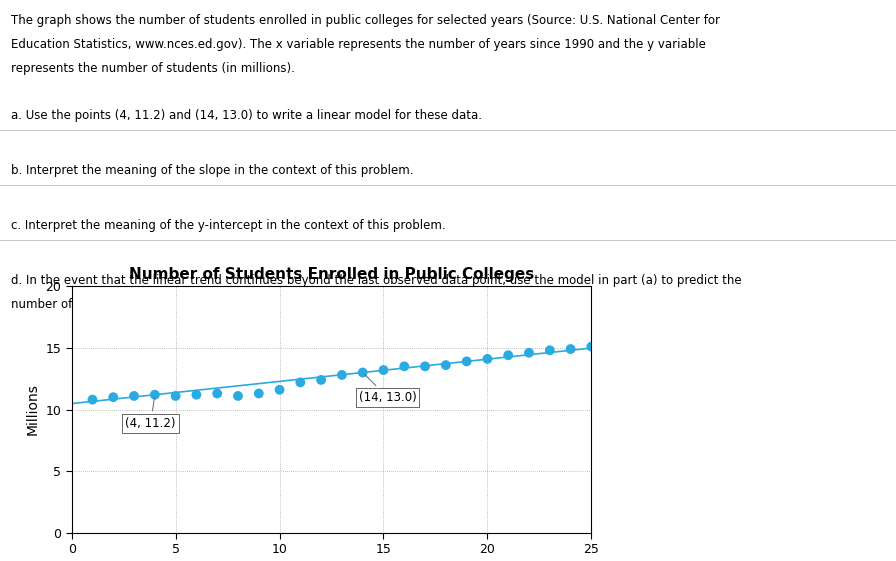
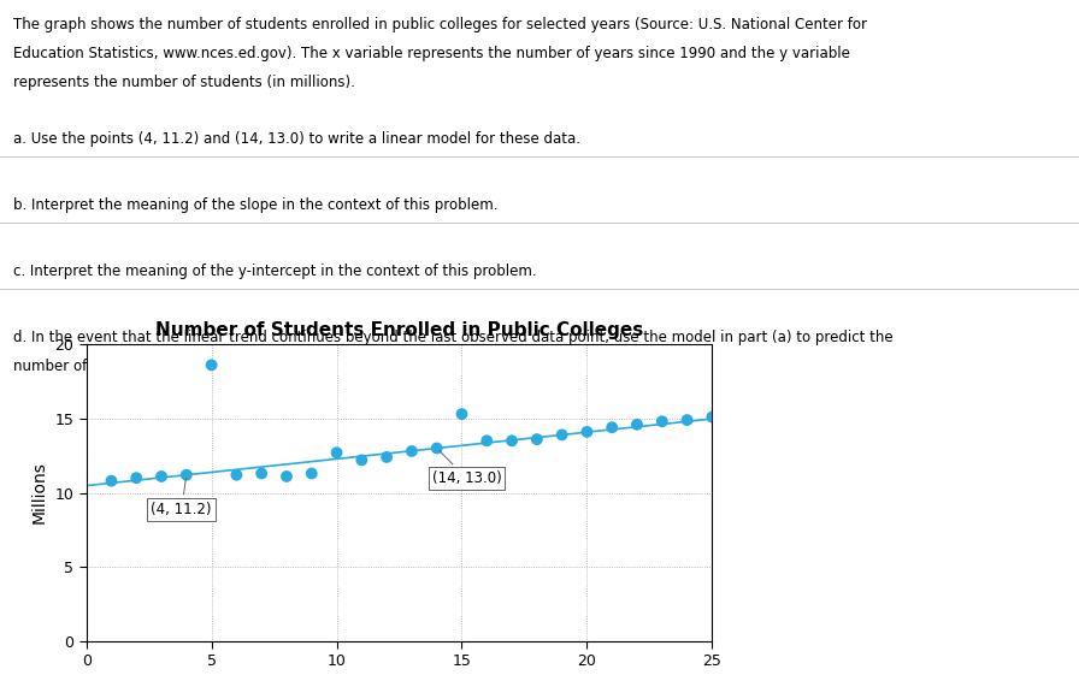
5: 11.1 -> 18.6
10: 11.6 -> 12.7
15: 13.2 -> 15.3
